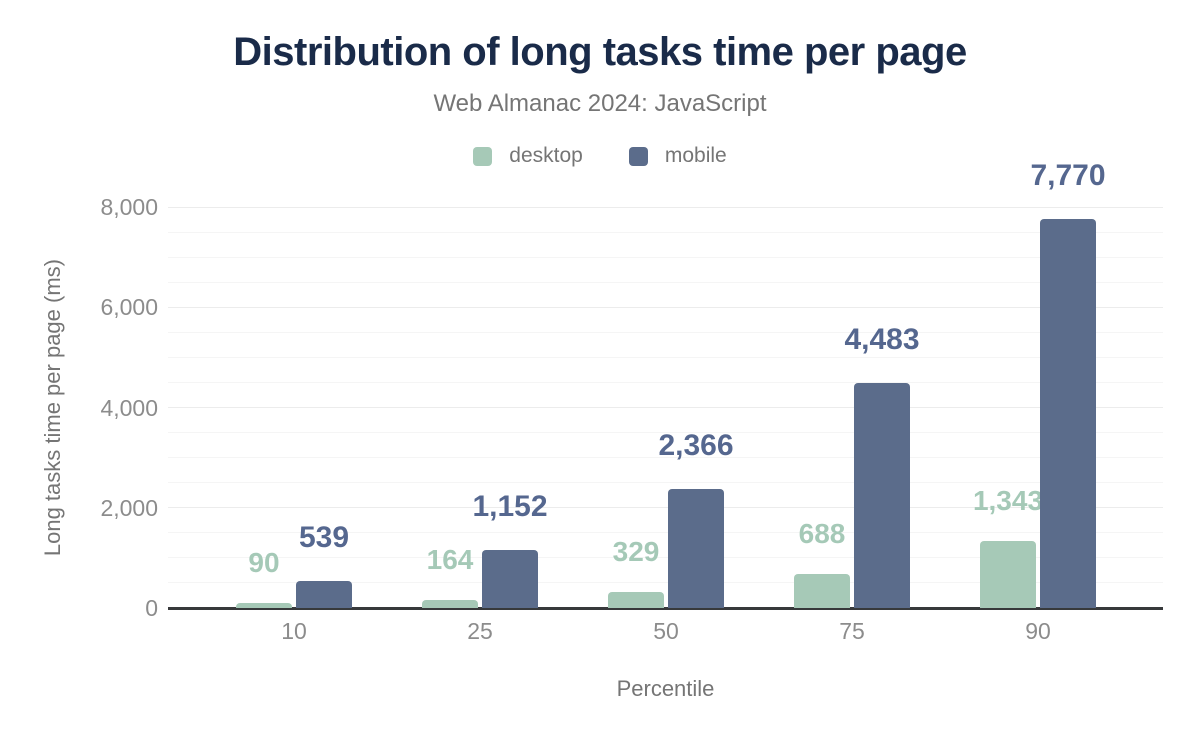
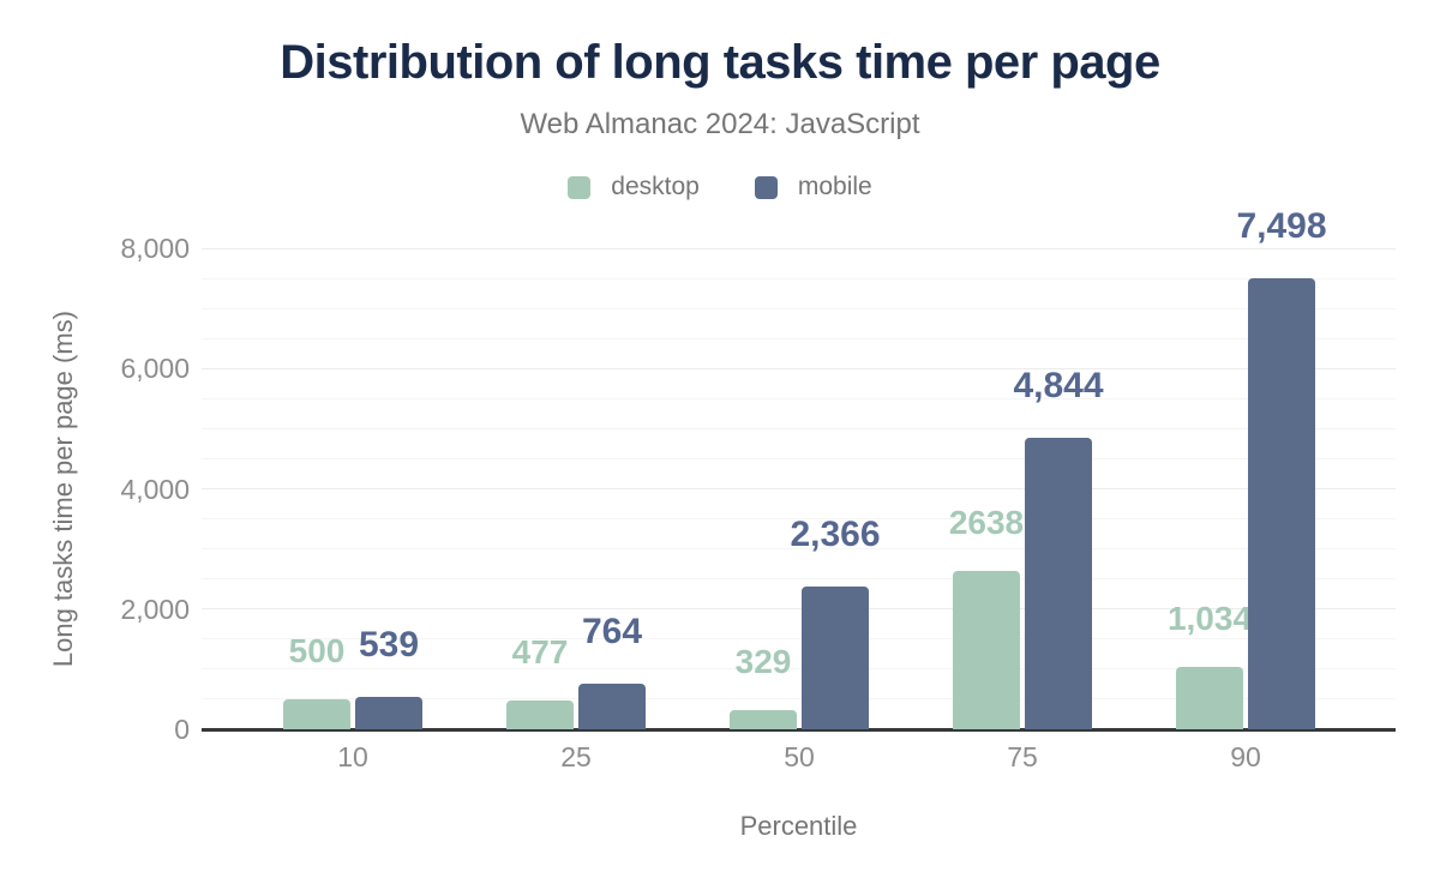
desktop/10: 90 -> 500
desktop/25: 164 -> 477
mobile/25: 1,152 -> 764
desktop/75: 688 -> 2638
mobile/75: 4,483 -> 4,844
desktop/90: 1,343 -> 1,034
mobile/90: 7,770 -> 7,498
